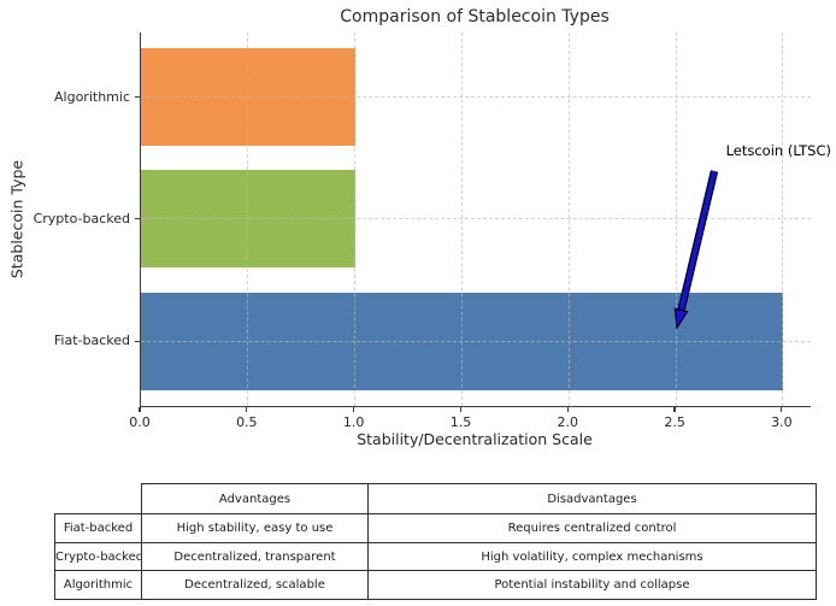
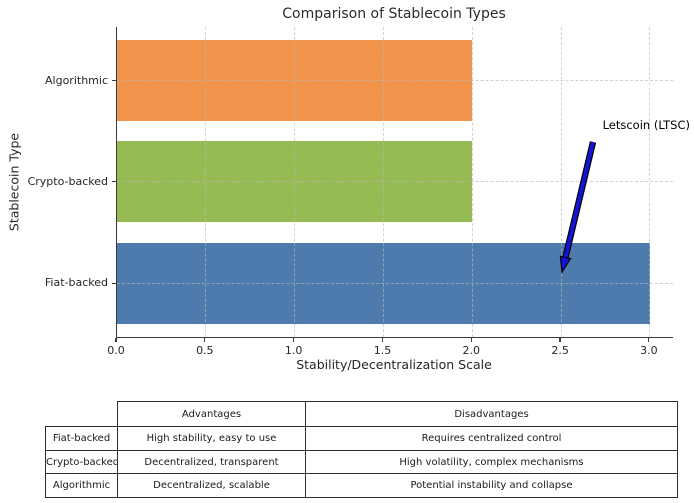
Algorithmic: 1 -> 2
Crypto-backed: 1 -> 2
